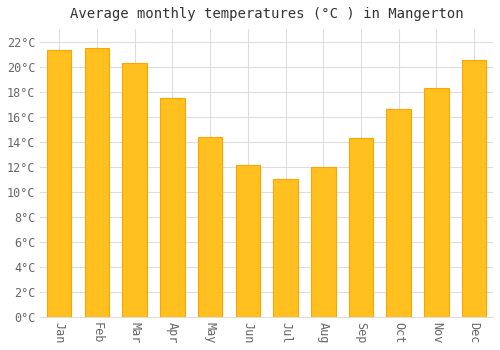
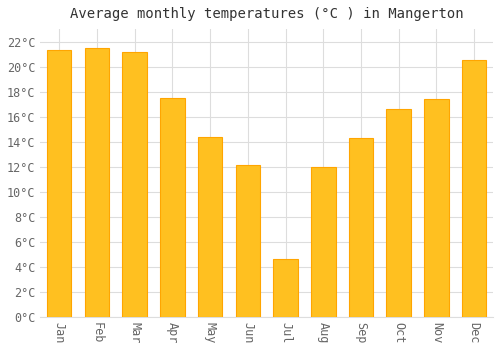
Mar: 20.3°C -> 21.2°C
Jul: 11.0°C -> 4.6°C
Nov: 18.3°C -> 17.4°C
